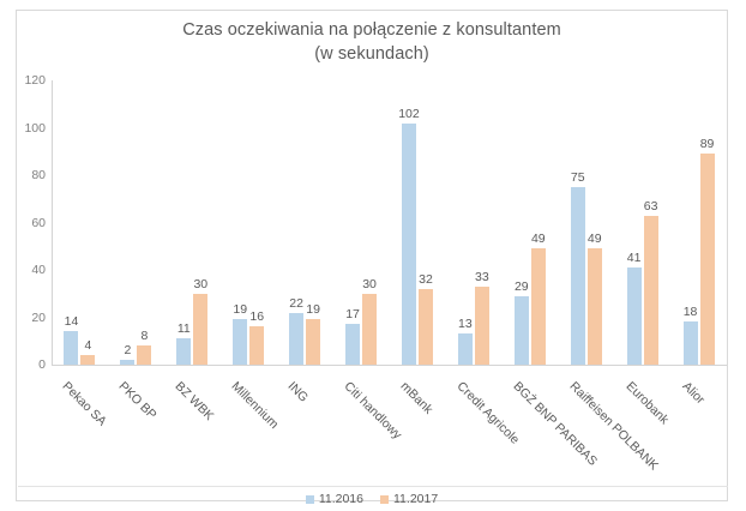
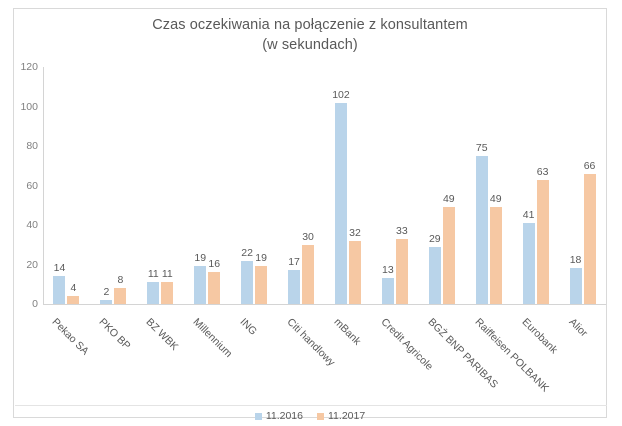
11.2017/BZ WBK: 30 -> 11
11.2017/Alior: 89 -> 66
